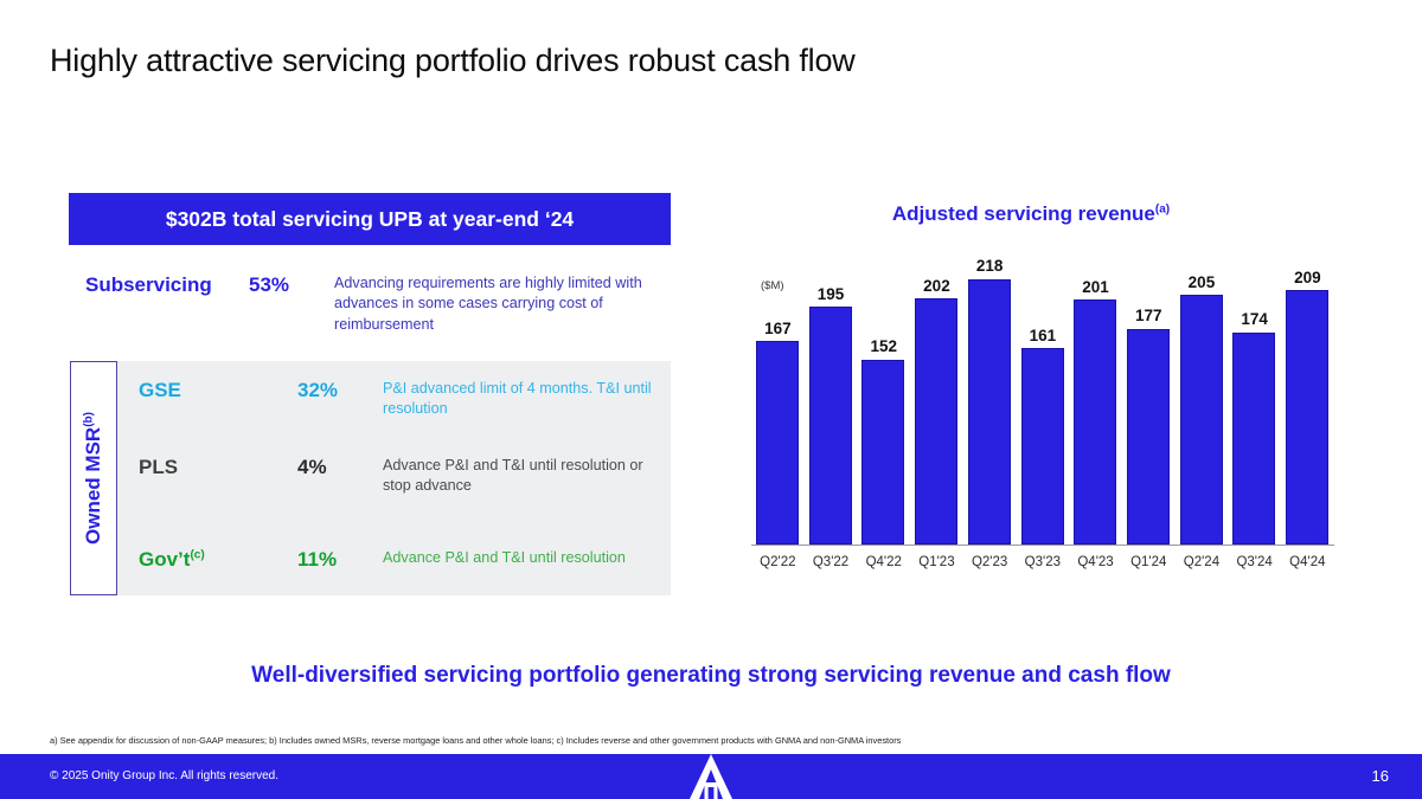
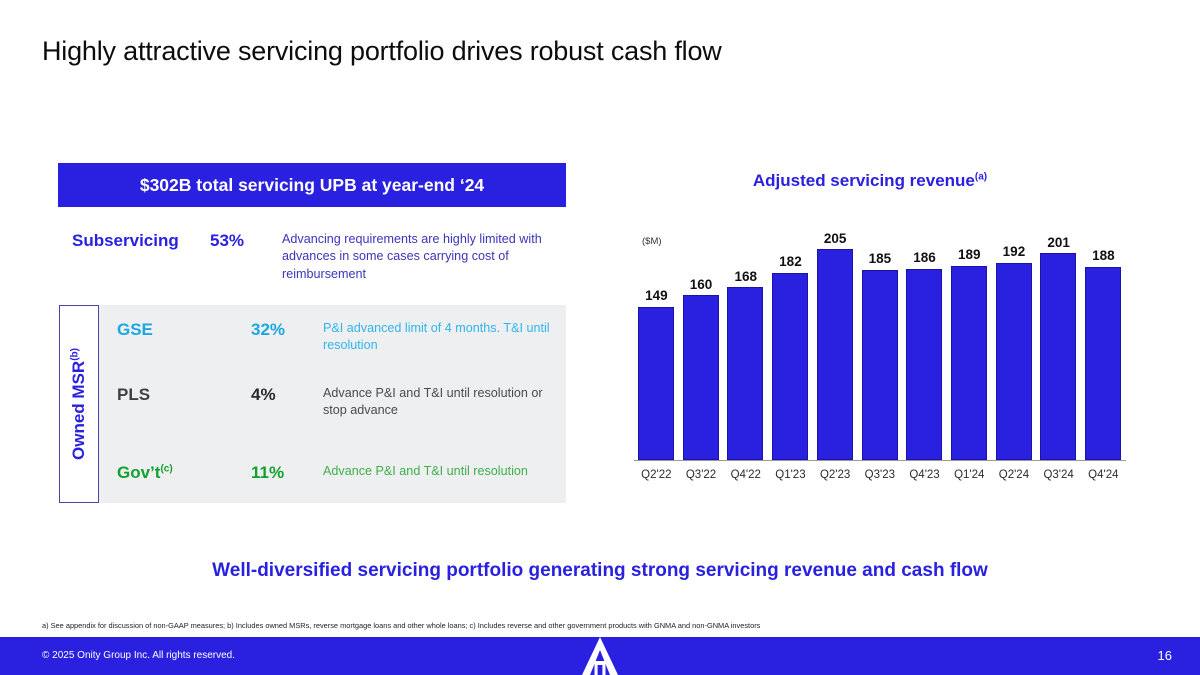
Q2'22: 167 -> 149
Q3'22: 195 -> 160
Q4'22: 152 -> 168
Q1'23: 202 -> 182
Q2'23: 218 -> 205
Q3'23: 161 -> 185
Q4'23: 201 -> 186
Q1'24: 177 -> 189
Q2'24: 205 -> 192
Q3'24: 174 -> 201
Q4'24: 209 -> 188
